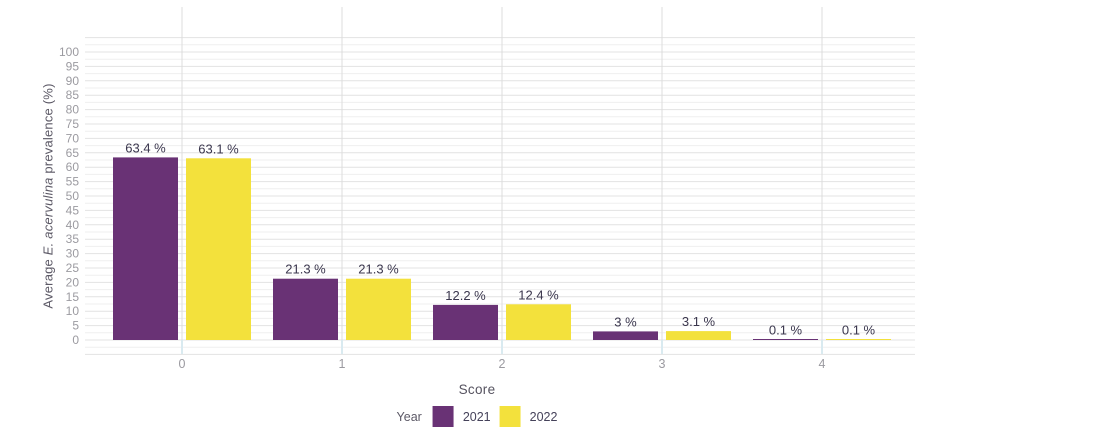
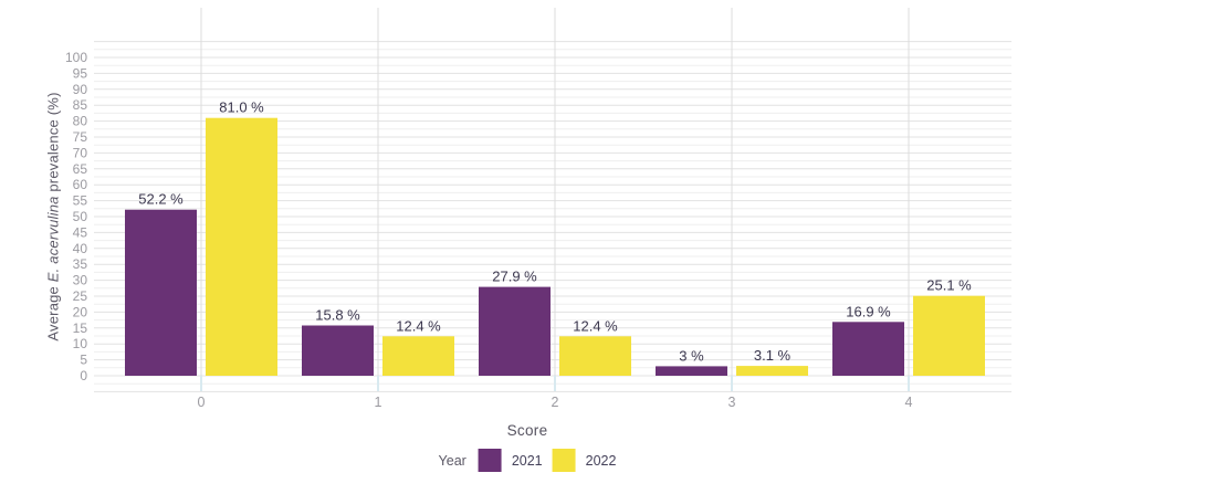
2021/0: 63.4 -> 52.2
2022/0: 63.1 -> 81.0
2021/1: 21.3 -> 15.8
2022/1: 21.3 -> 12.4
2021/2: 12.2 -> 27.9
2021/4: 0.1 -> 16.9
2022/4: 0.1 -> 25.1
